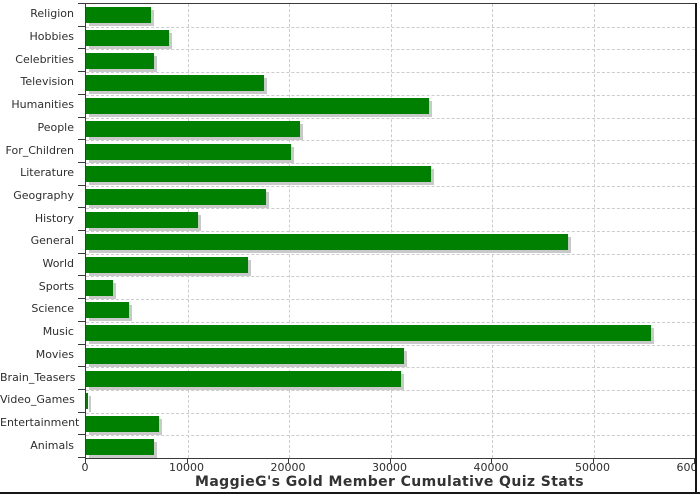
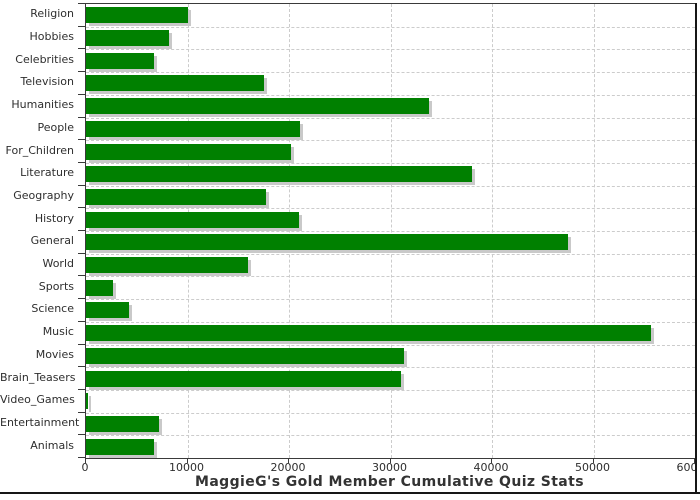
Religion: 6000 -> 10000
Literature: 34000 -> 38000
History: 11000 -> 21000
